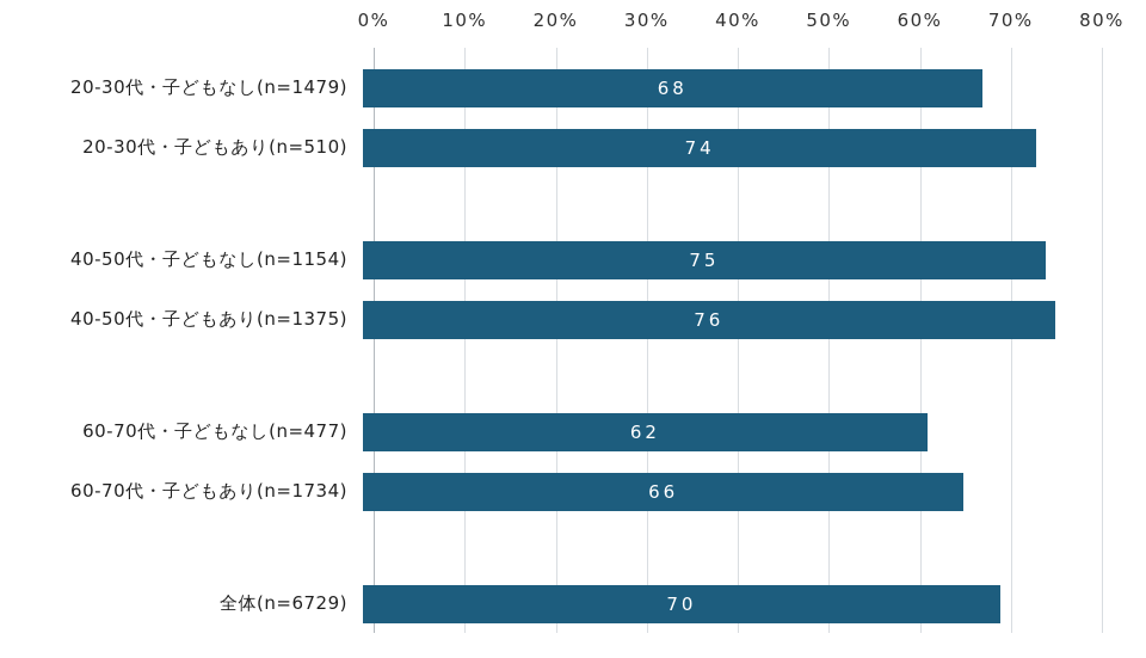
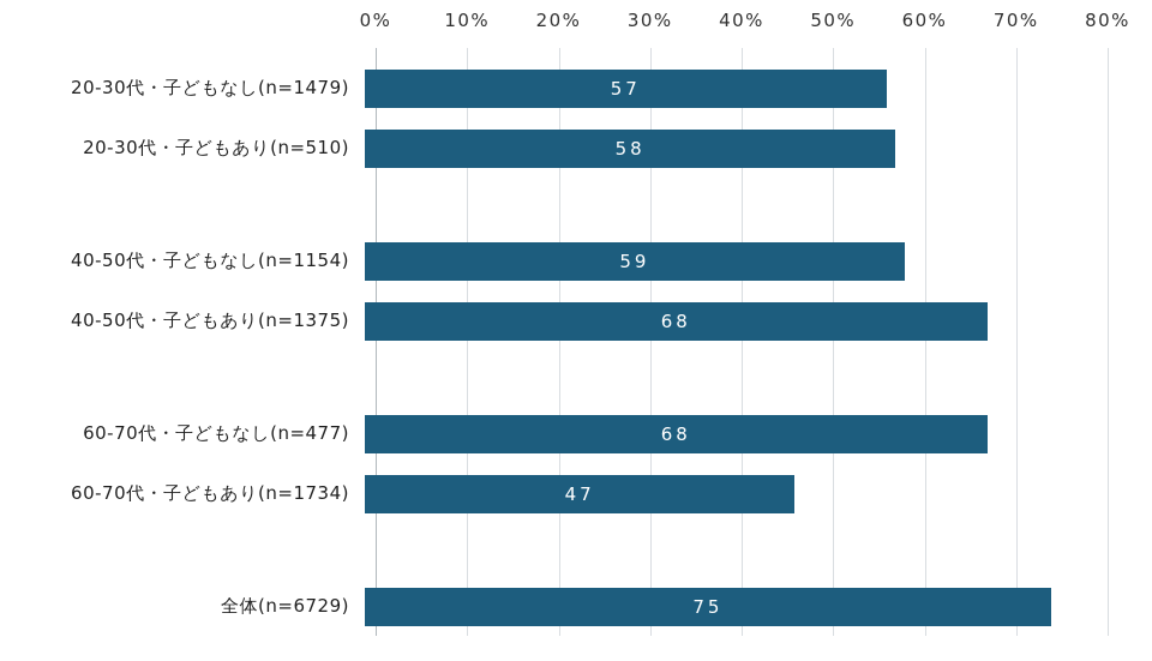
20-30代・子どもなし(n=1479): 68 -> 57
20-30代・子どもあり(n=510): 74 -> 58
40-50代・子どもなし(n=1154): 75 -> 59
40-50代・子どもあり(n=1375): 76 -> 68
60-70代・子どもなし(n=477): 62 -> 68
60-70代・子どもあり(n=1734): 66 -> 47
全体(n=6729): 70 -> 75
